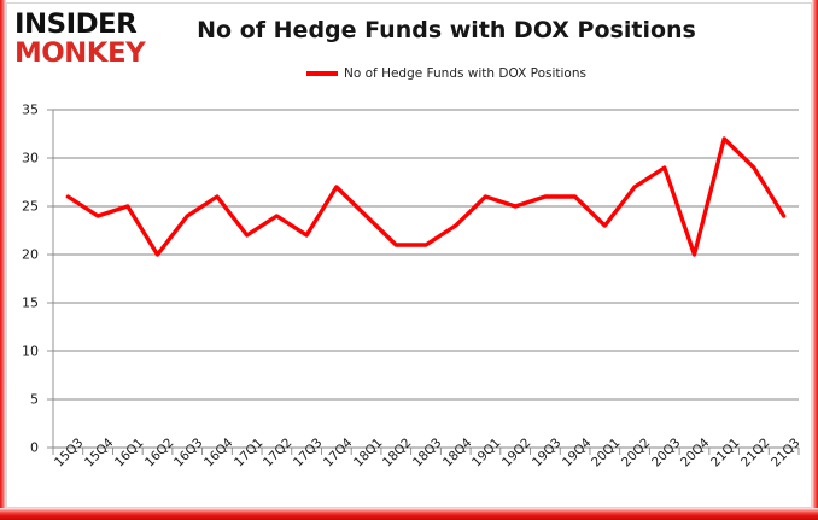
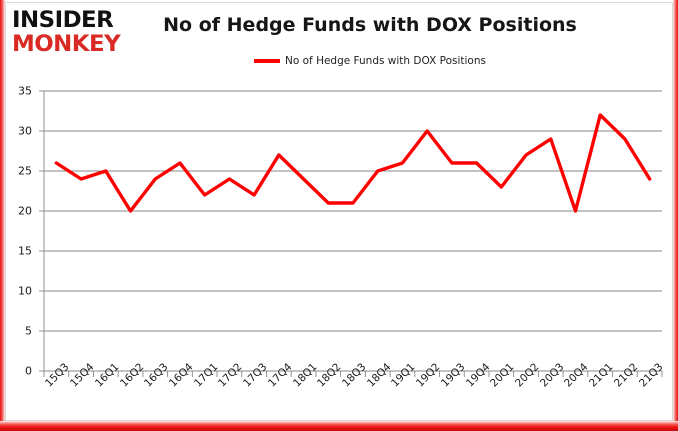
18Q4: 23 -> 25
19Q2: 25 -> 30
